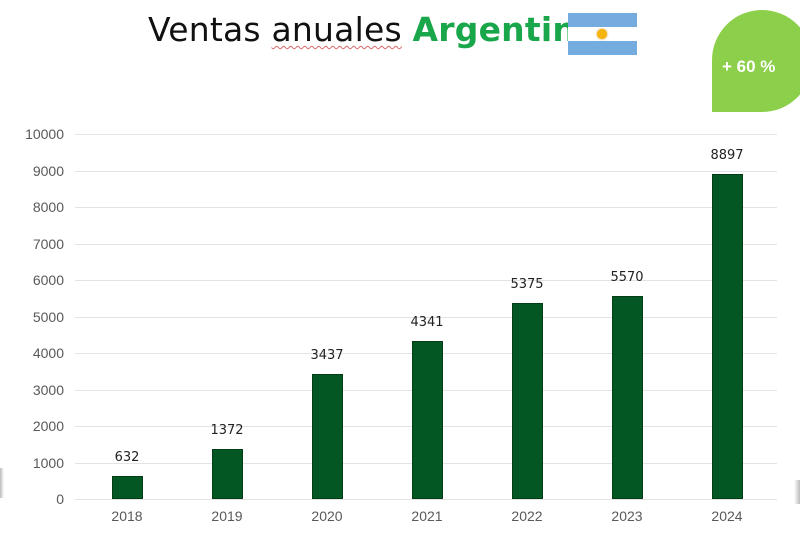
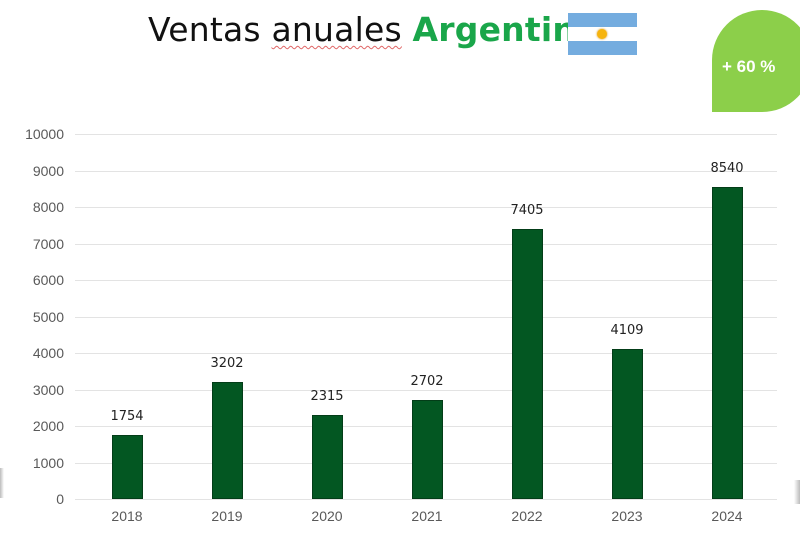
2018: 632 -> 1754
2019: 1372 -> 3202
2020: 3437 -> 2315
2021: 4341 -> 2702
2022: 5375 -> 7405
2023: 5570 -> 4109
2024: 8897 -> 8540
